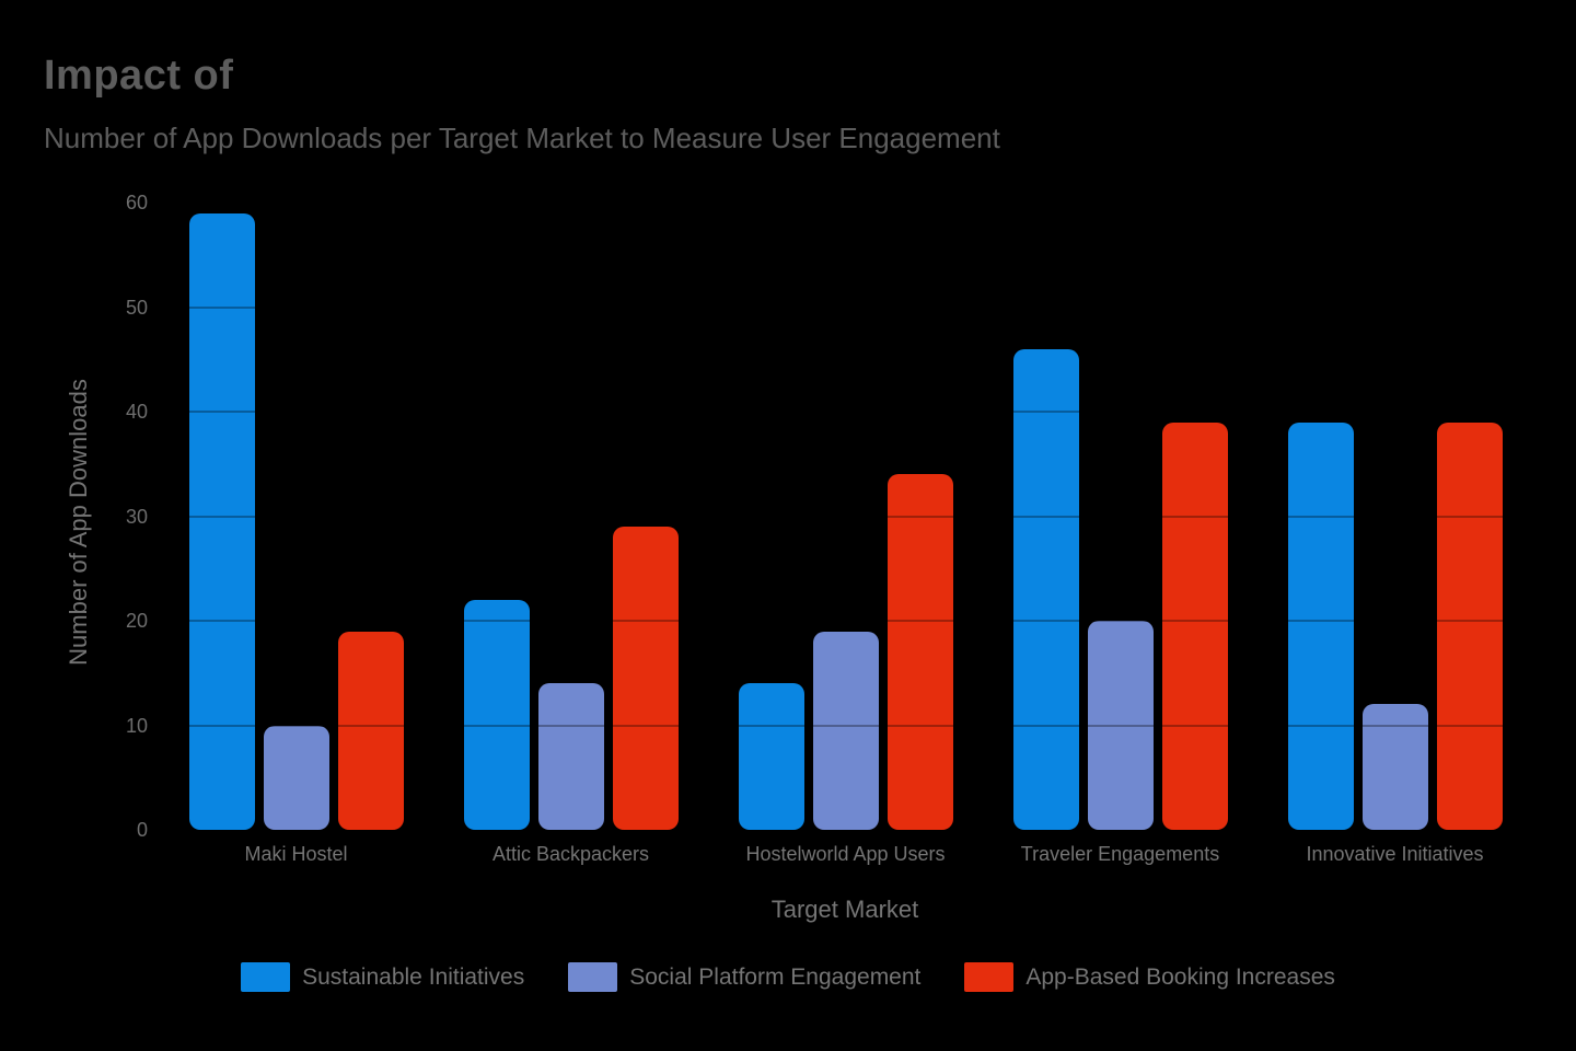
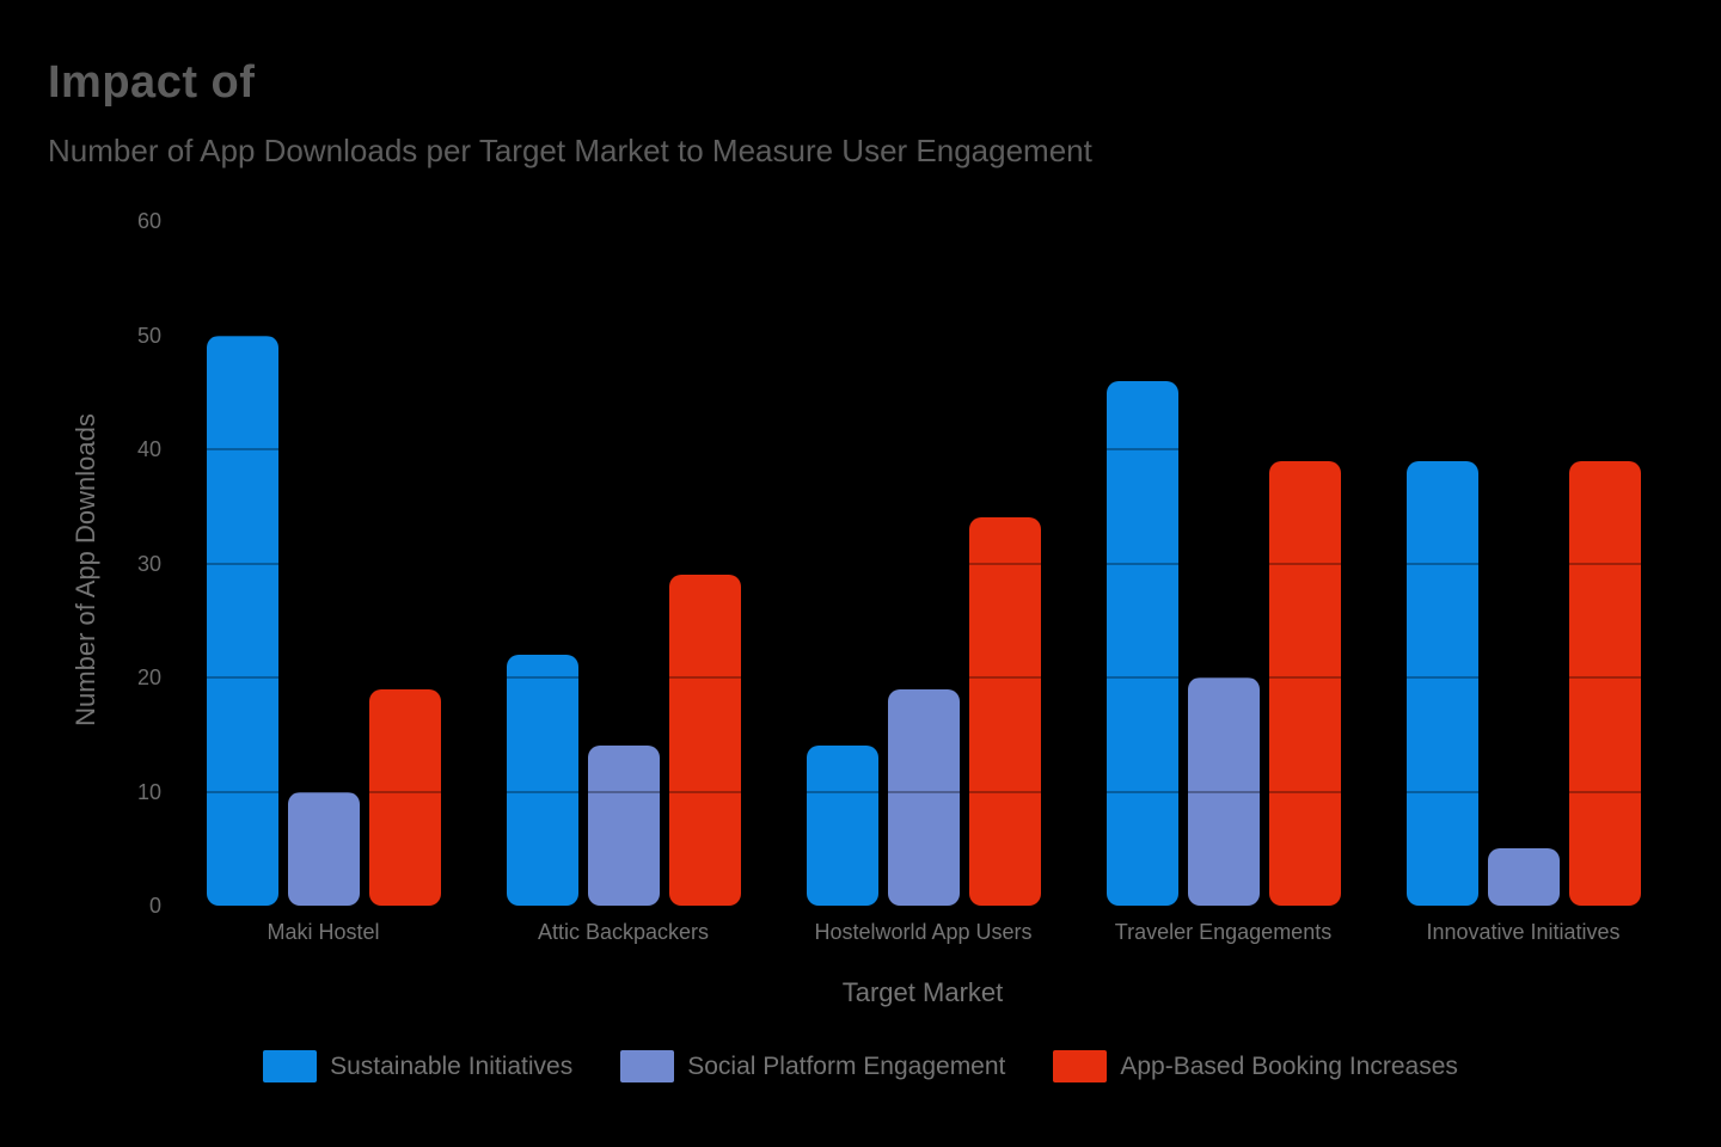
Sustainable Initiatives/Maki Hostel: 59 -> 50
Social Platform Engagement/Innovative Initiatives: 12 -> 5
